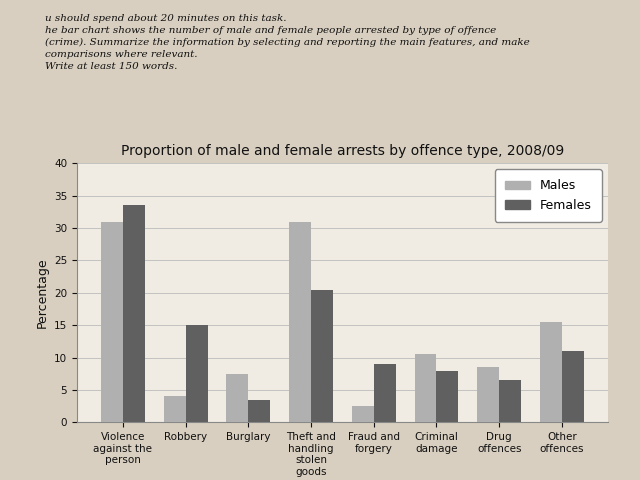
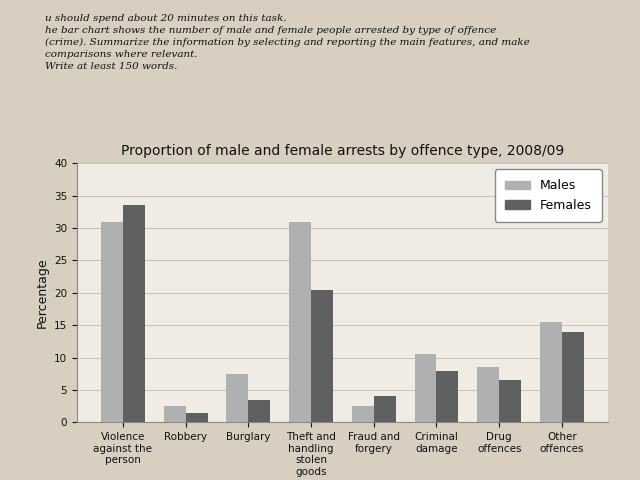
Males/Robbery: 4.0 -> 2.5
Females/Robbery: 15.0 -> 1.5
Females/Fraud and forgery: 9.0 -> 4.0
Females/Other offences: 11.0 -> 14.0
